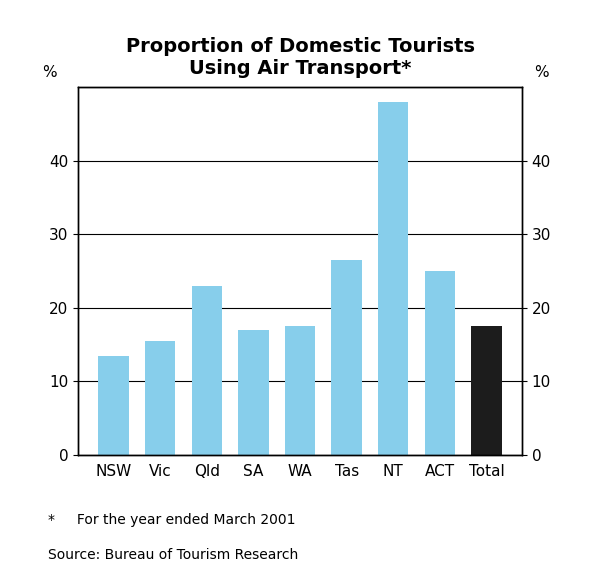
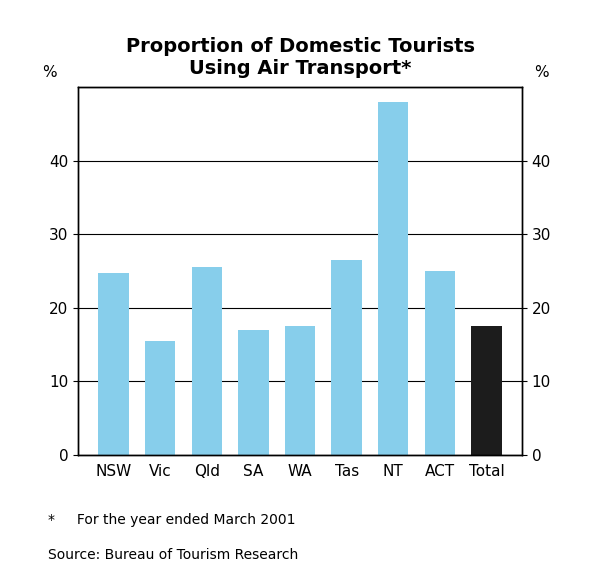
NSW: 13.5 -> 24.8
Qld: 23.0 -> 25.6
